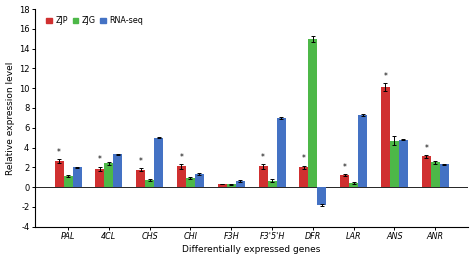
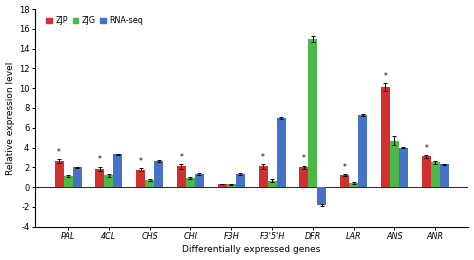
ZJG/4CL: 2.4 -> 1.2
RNA-seq/CHS: 5.0 -> 2.6
RNA-seq/F3H: 0.6 -> 1.3
RNA-seq/ANS: 4.8 -> 4.0
